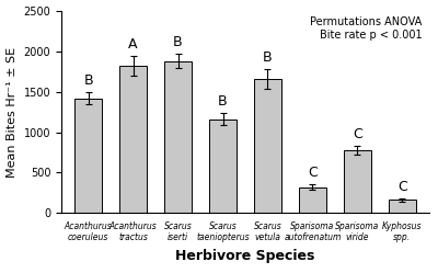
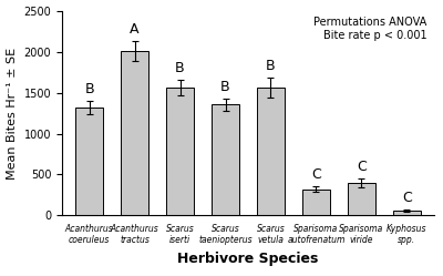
Acanthurus coeruleus: 1420 -> 1320
Acanthurus tractus: 1820 -> 2010
Scarus iserti: 1880 -> 1560
Scarus taeniopterus: 1160 -> 1360
Scarus vetula: 1660 -> 1560
Sparisoma viride: 780 -> 400
Kyphosus spp.: 160 -> 60
